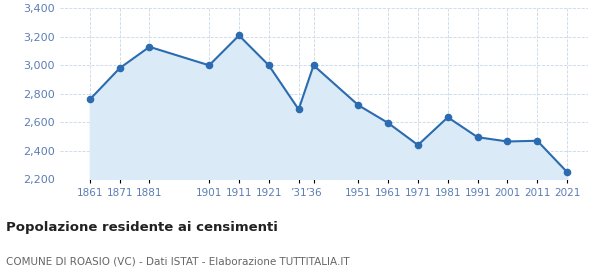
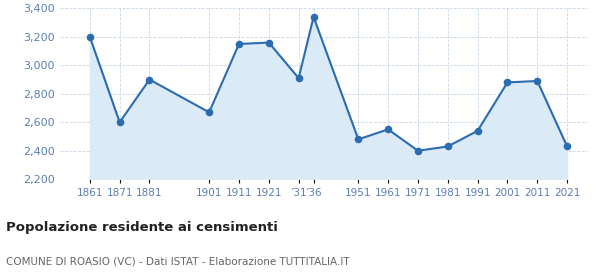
1861: 2,760 -> 3,200
1871: 2,980 -> 2,600
1881: 3,130 -> 2,900
1901: 3,000 -> 2,670
1911: 3,210 -> 3,150
1921: 3,000 -> 3,160
’31: 2,690 -> 2,910
’36: 3,000 -> 3,340
1951: 2,720 -> 2,480
1961: 2,600 -> 2,550
1971: 2,440 -> 2,400
1981: 2,640 -> 2,430
1991: 2,500 -> 2,540
2001: 2,460 -> 2,880
2011: 2,470 -> 2,890
2021: 2,250 -> 2,430
